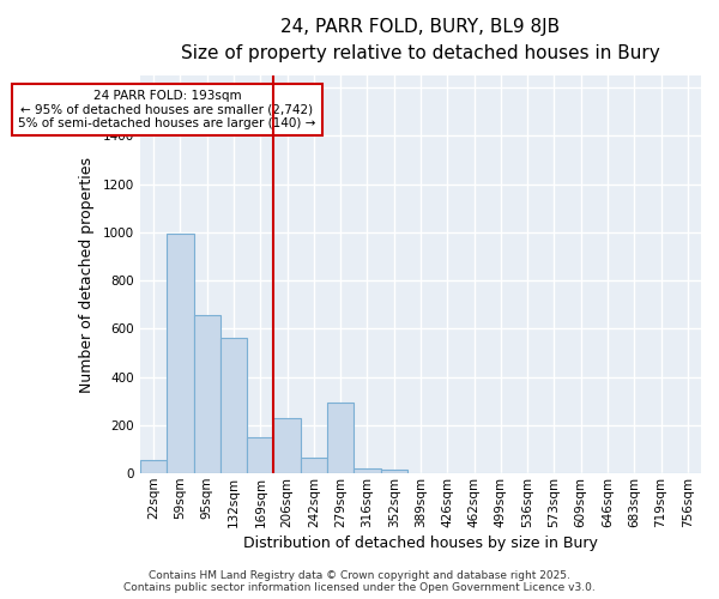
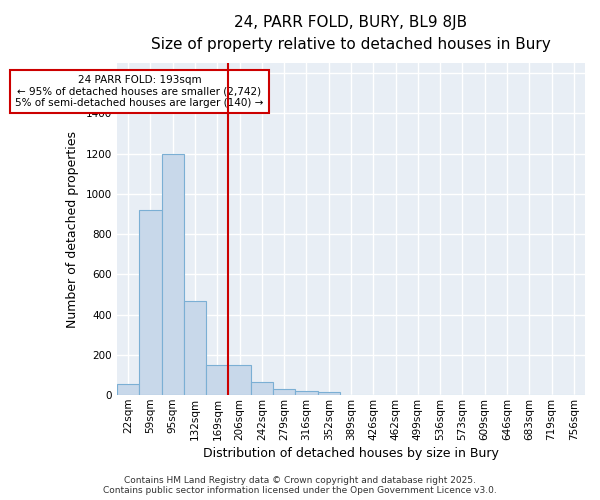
59sqm: 995 -> 920
95sqm: 655 -> 1200
132sqm: 560 -> 470
206sqm: 230 -> 150
279sqm: 295 -> 30
